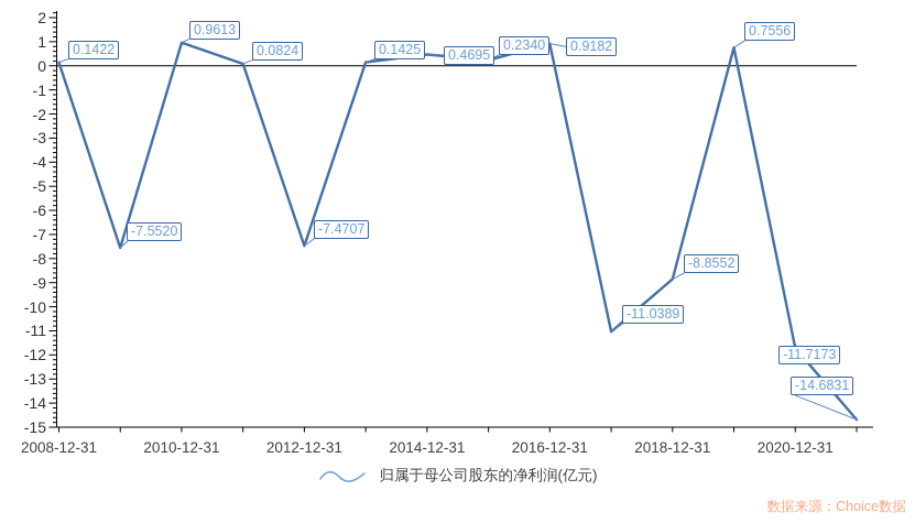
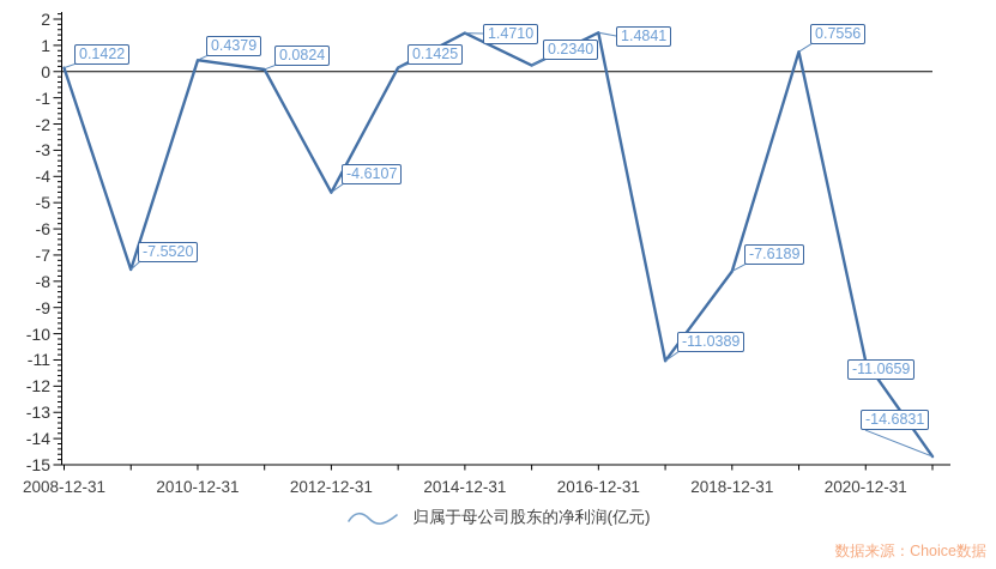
2010-12-31: 0.9613 -> 0.4379
2012-12-31: -7.4707 -> -4.6107
2014-12-31: 0.4695 -> 1.4710
2016-12-31: 0.9182 -> 1.4841
2018-12-31: -8.8552 -> -7.6189
2020-12-31: -11.7173 -> -11.0659
